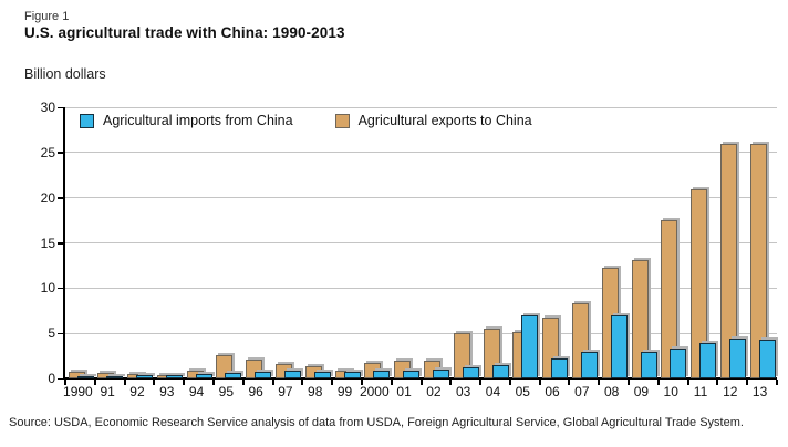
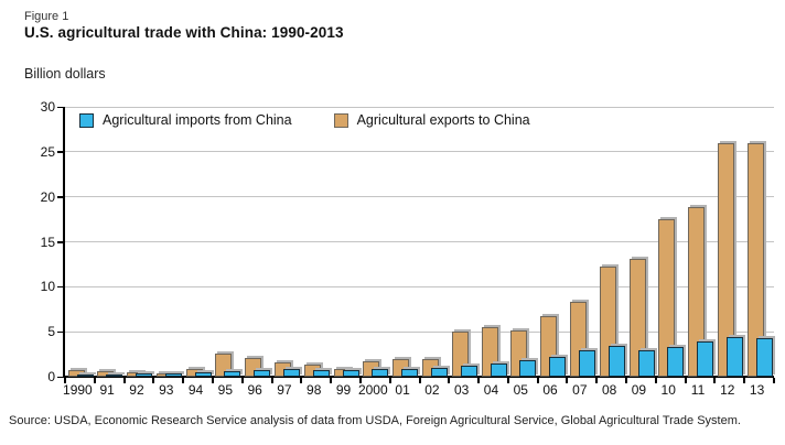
Agricultural imports from China/05: 7 -> 2
Agricultural imports from China/08: 7 -> 3
Agricultural exports to China/11: 21 -> 19
